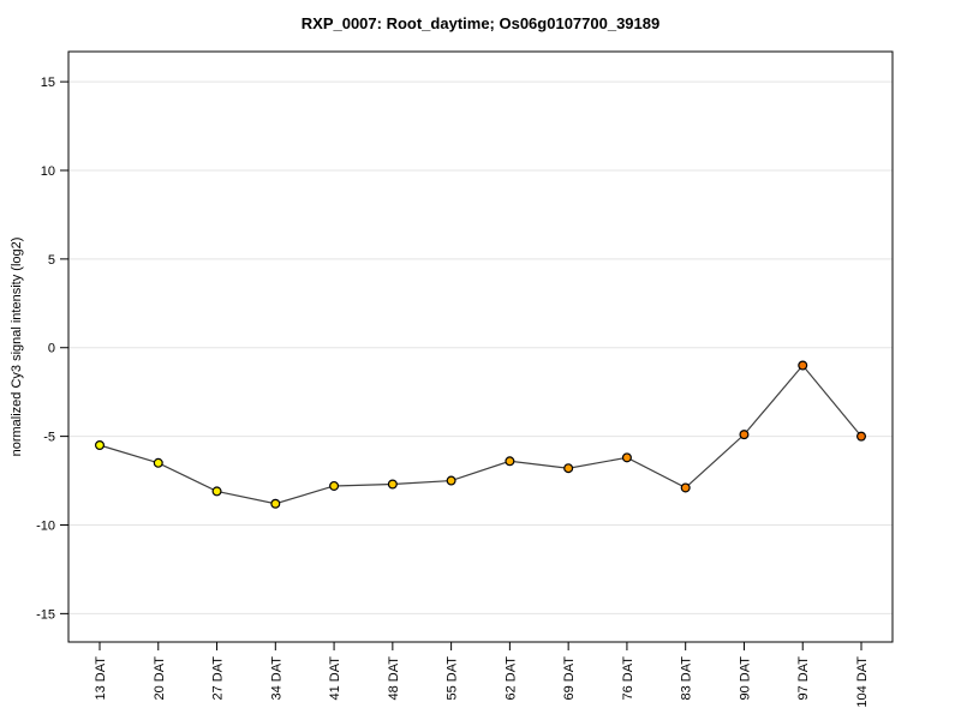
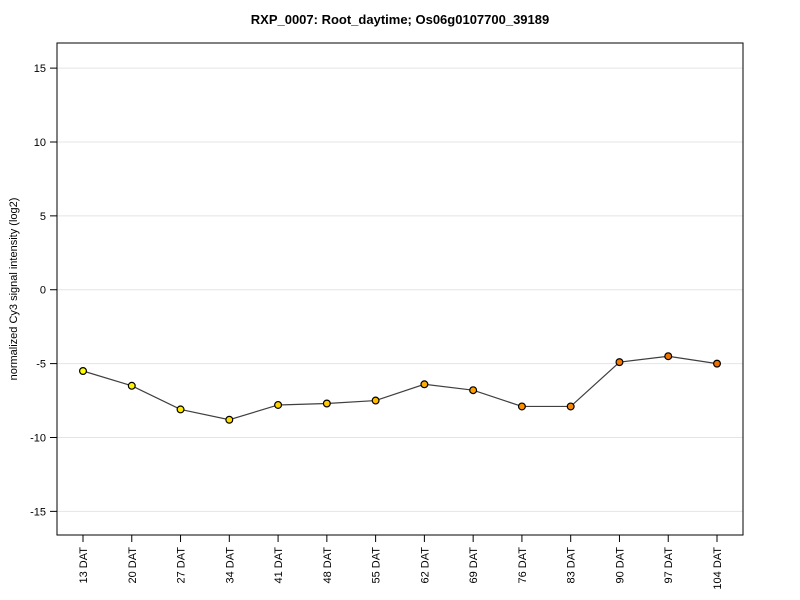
76 DAT: -6.2 -> -7.9
97 DAT: -1.0 -> -4.5
